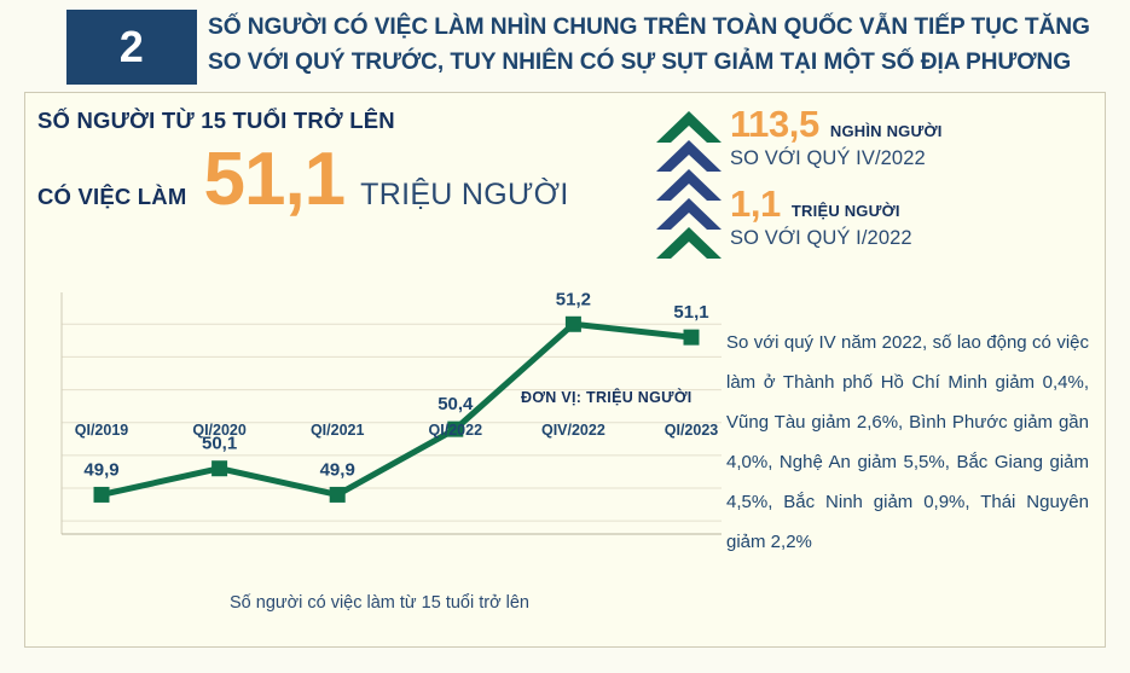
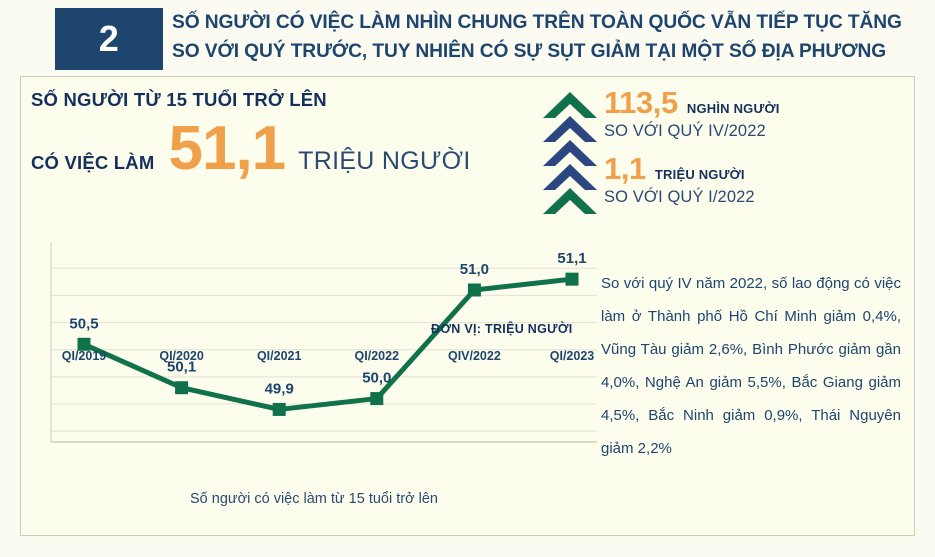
QI/2019: 49,9 -> 50,5
QI/2022: 50,4 -> 50,0
QIV/2022: 51,2 -> 51,0
